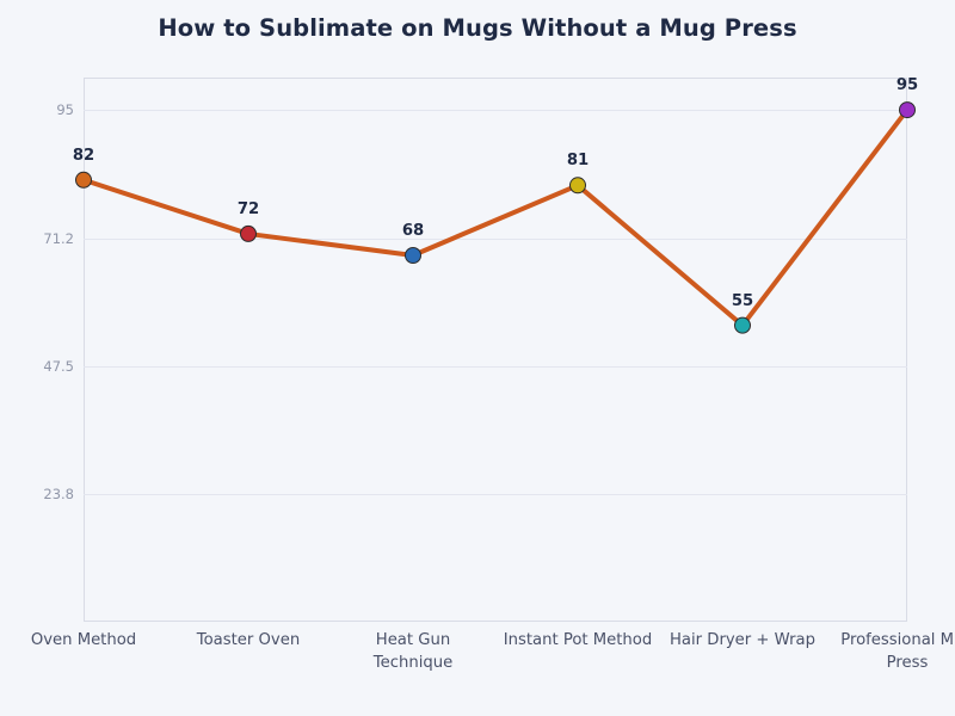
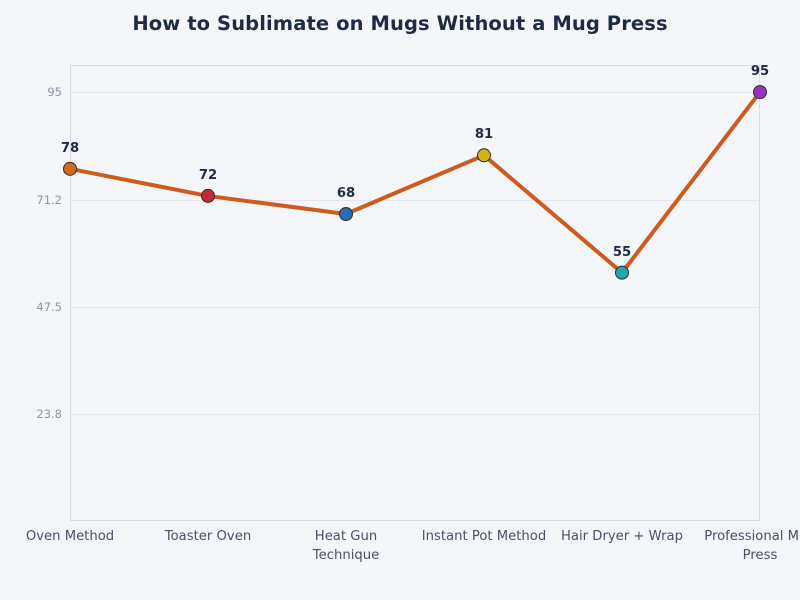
Oven Method: 82 -> 78
